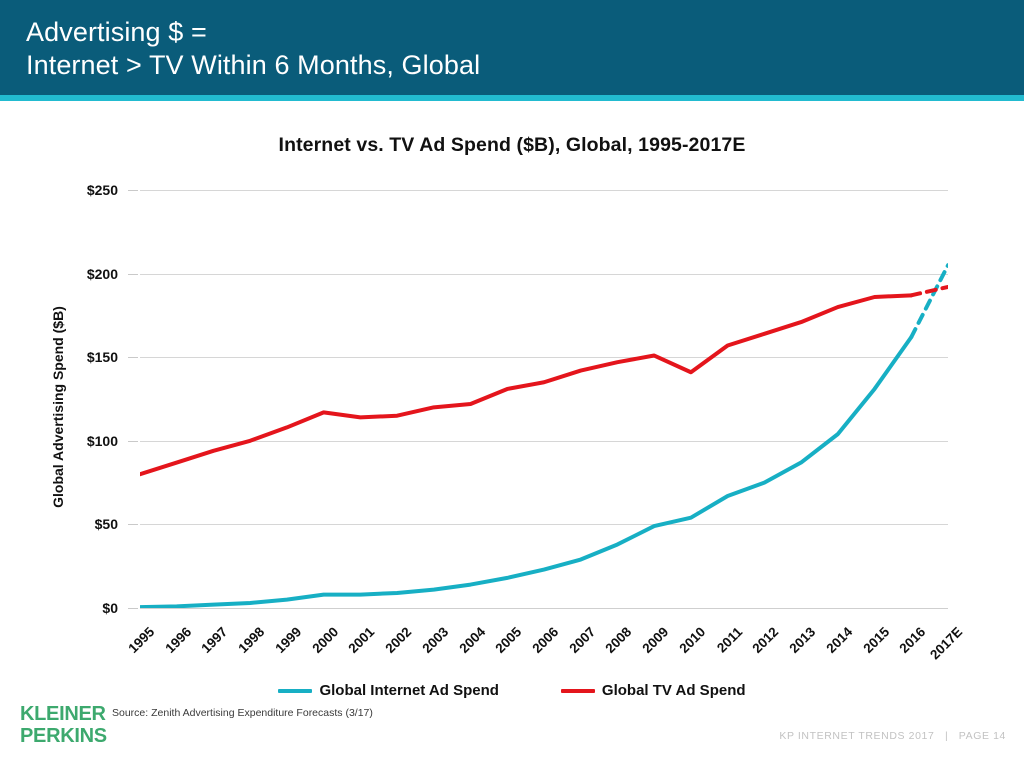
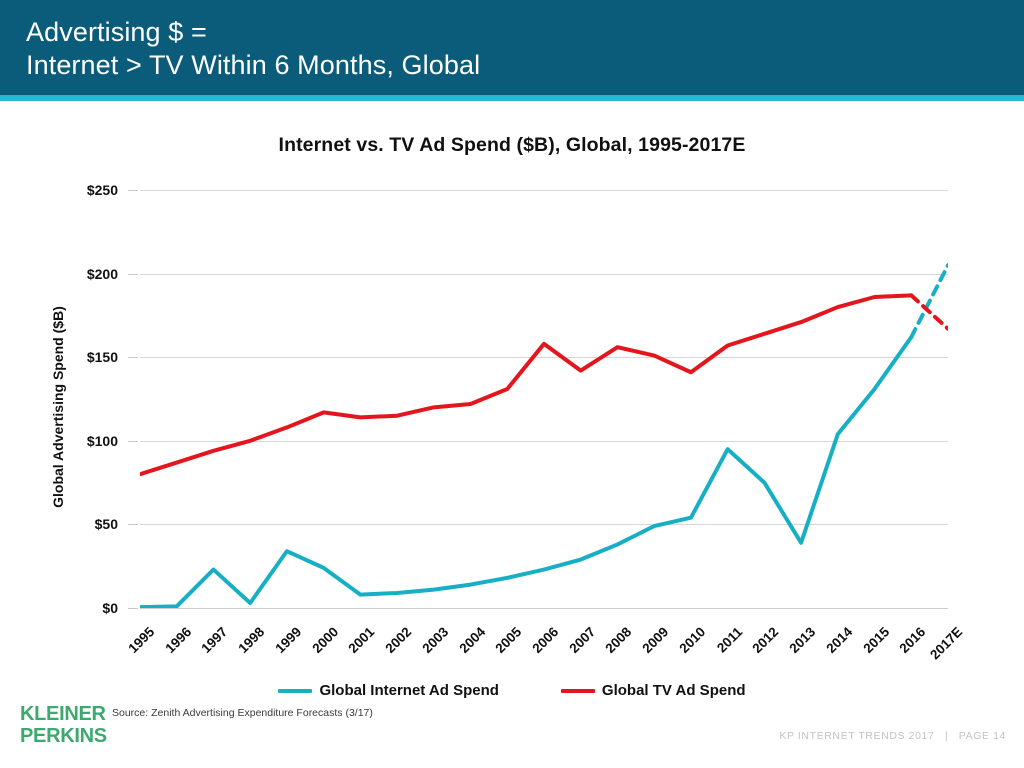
Global Internet Ad Spend/1997: $2 -> $23
Global Internet Ad Spend/1999: $5 -> $34
Global Internet Ad Spend/2000: $8 -> $24
Global TV Ad Spend/2006: $135 -> $158
Global TV Ad Spend/2008: $147 -> $156
Global Internet Ad Spend/2011: $67 -> $95
Global Internet Ad Spend/2013: $87 -> $39
Global TV Ad Spend/2017E: $192 -> $167
